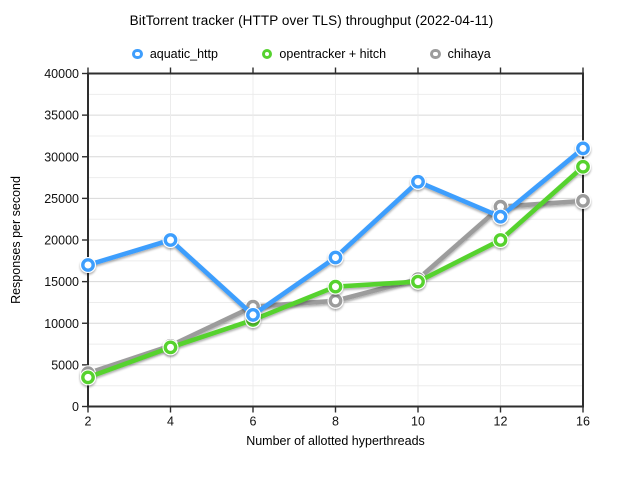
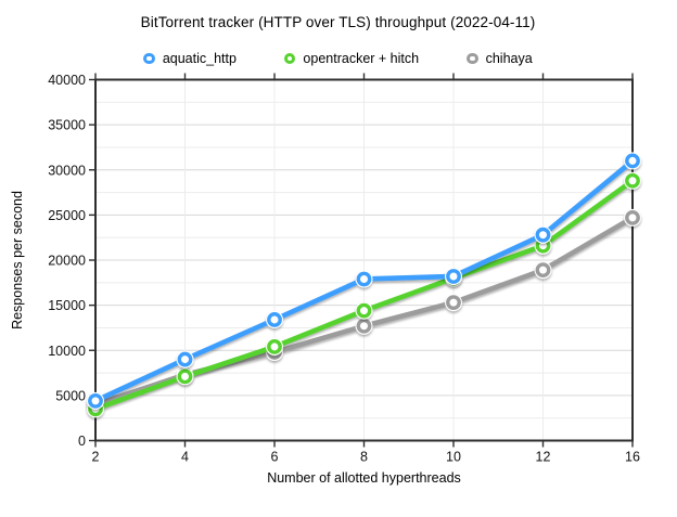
aquatic_http/2: 17000 -> 4000
aquatic_http/4: 20000 -> 9000
aquatic_http/6: 11000 -> 13000
chihaya/6: 12000 -> 10000
aquatic_http/10: 27000 -> 18000
opentracker + hitch/10: 15000 -> 18000
opentracker + hitch/12: 20000 -> 22000
chihaya/12: 24000 -> 19000
